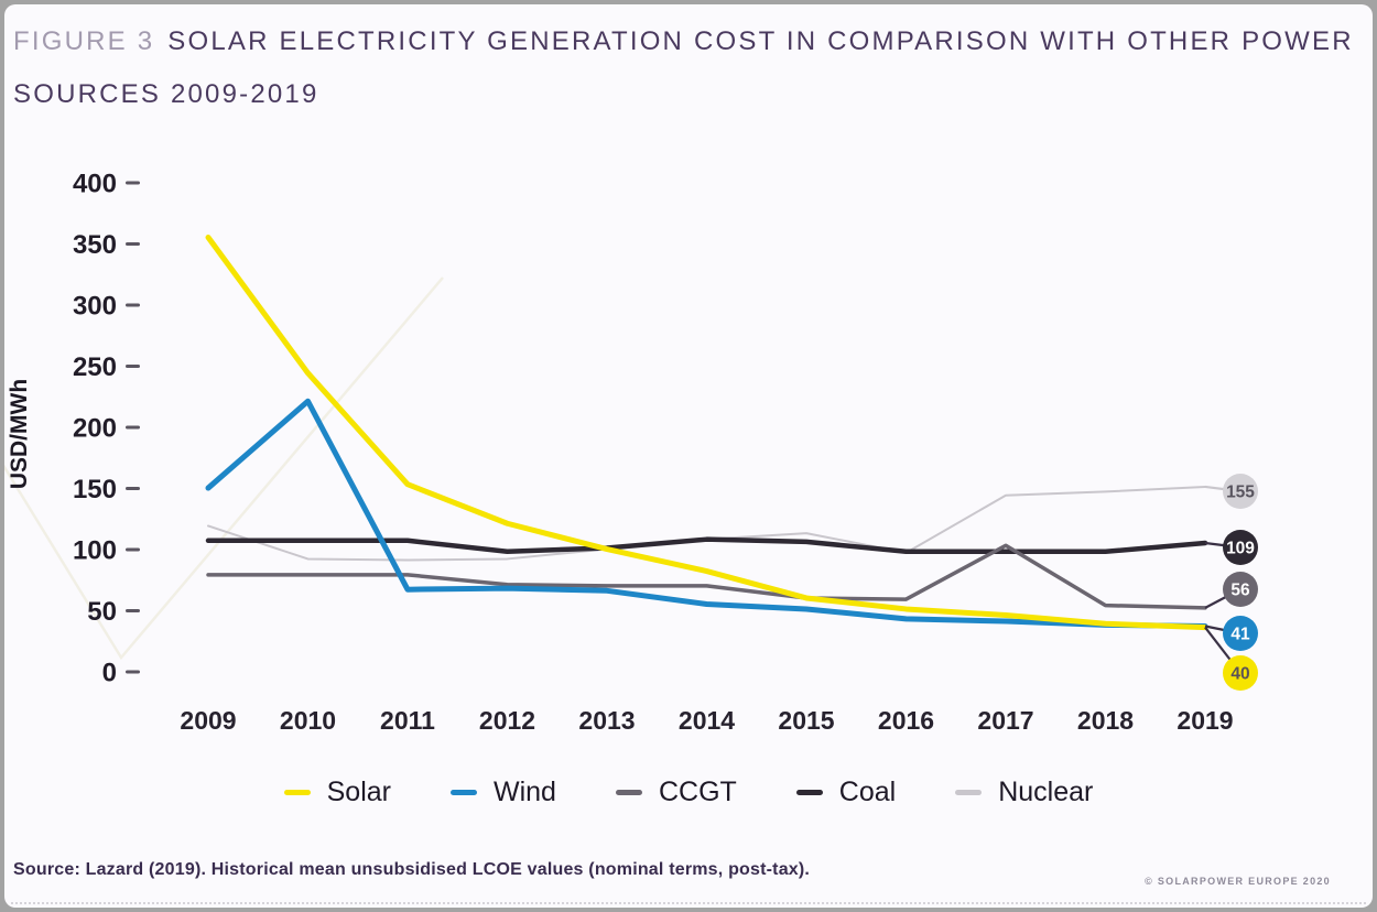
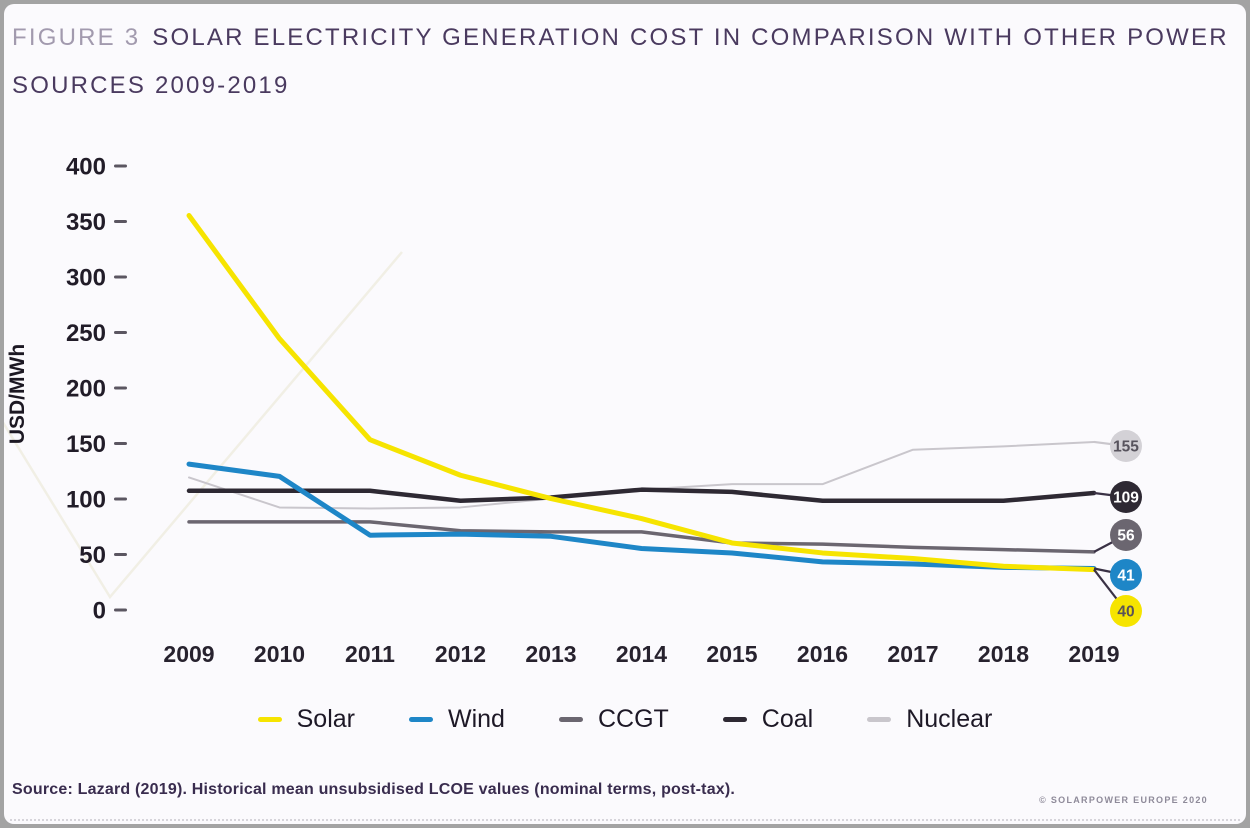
Wind/2009: 154 -> 135
Wind/2010: 225 -> 124
Nuclear/2016: 101 -> 117
CCGT/2017: 107 -> 60
